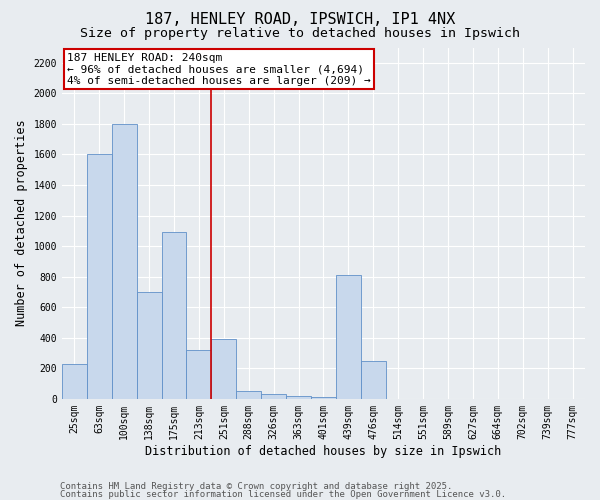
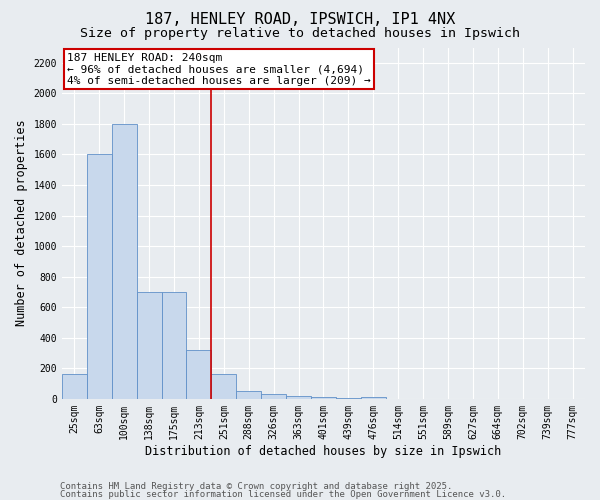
25sqm: 230 -> 160
175sqm: 1090 -> 700
251sqm: 390 -> 160
439sqm: 810 -> 0
476sqm: 250 -> 10
